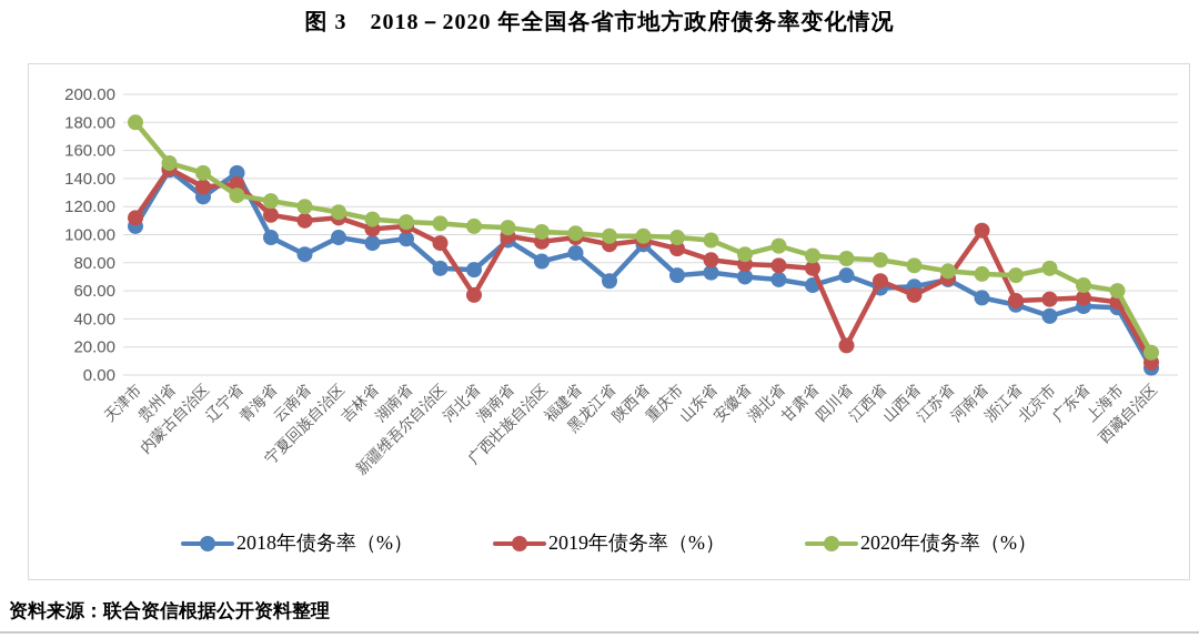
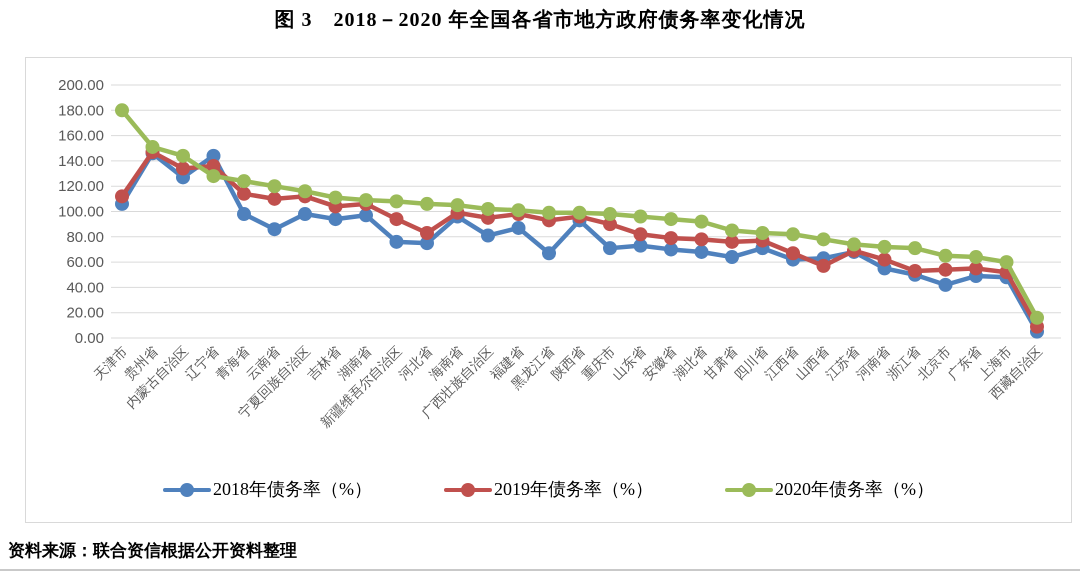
2019年债务率（%）/河北省: 57 -> 83
2020年债务率（%）/安徽省: 86 -> 94
2019年债务率（%）/四川省: 21 -> 77
2019年债务率（%）/河南省: 103 -> 62
2020年债务率（%）/北京市: 76 -> 65
